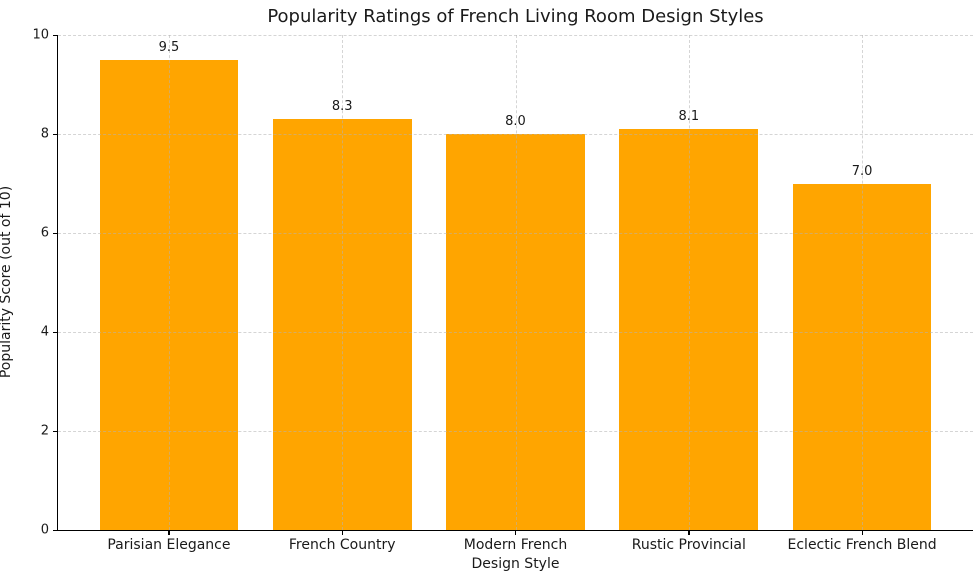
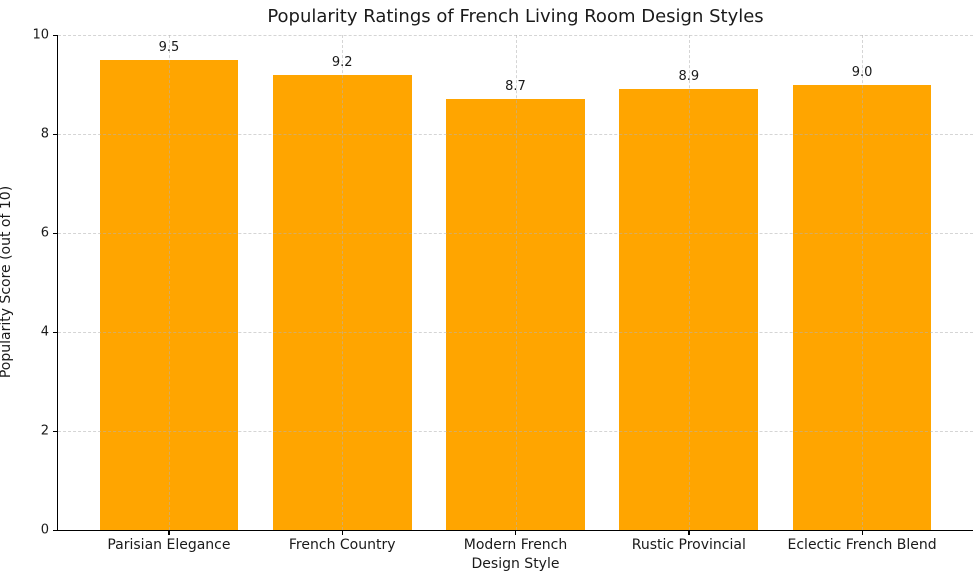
French Country: 8.3 -> 9.2
Modern French: 8.0 -> 8.7
Rustic Provincial: 8.1 -> 8.9
Eclectic French Blend: 7.0 -> 9.0
